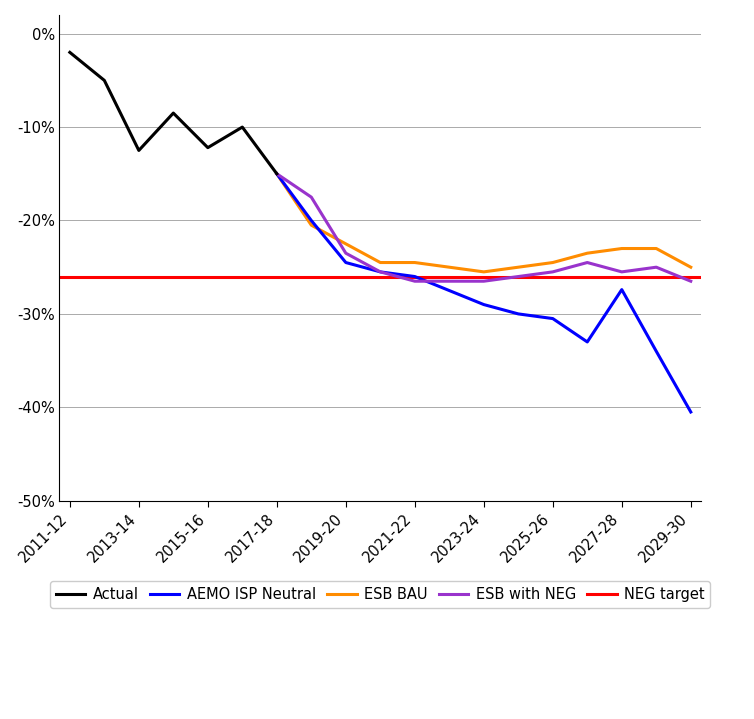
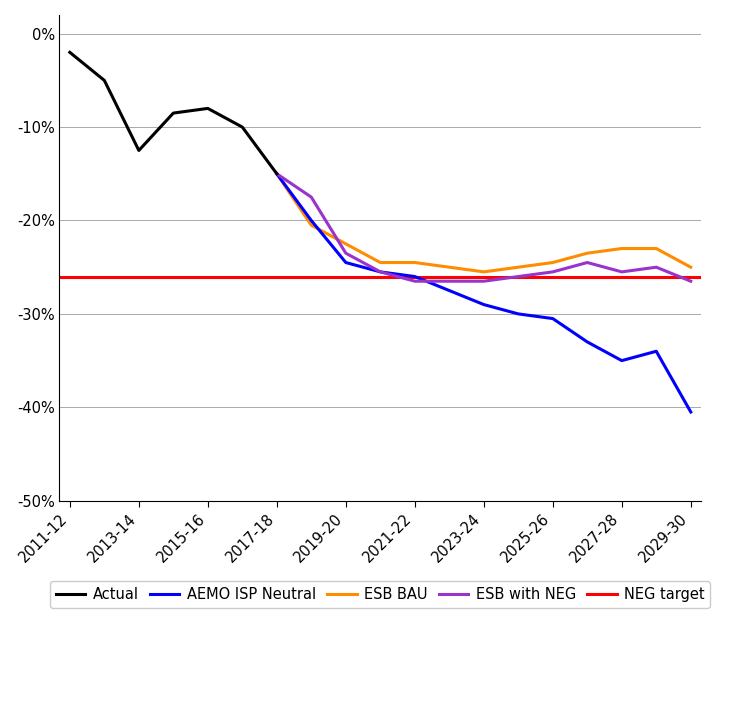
Actual/2015-16: -12.2% -> -8.0%
AEMO ISP Neutral/2027-28: -27.4% -> -35.0%
